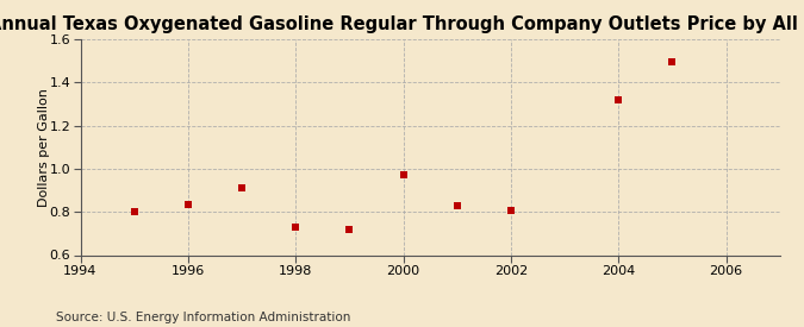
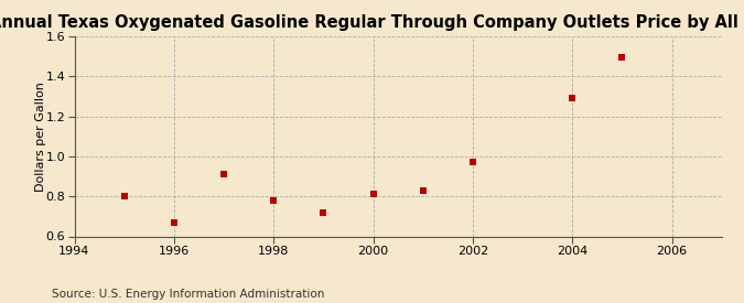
1996: 0.84 -> 0.67
1998: 0.73 -> 0.78
2000: 0.97 -> 0.81
2002: 0.81 -> 0.97
2004: 1.32 -> 1.29
